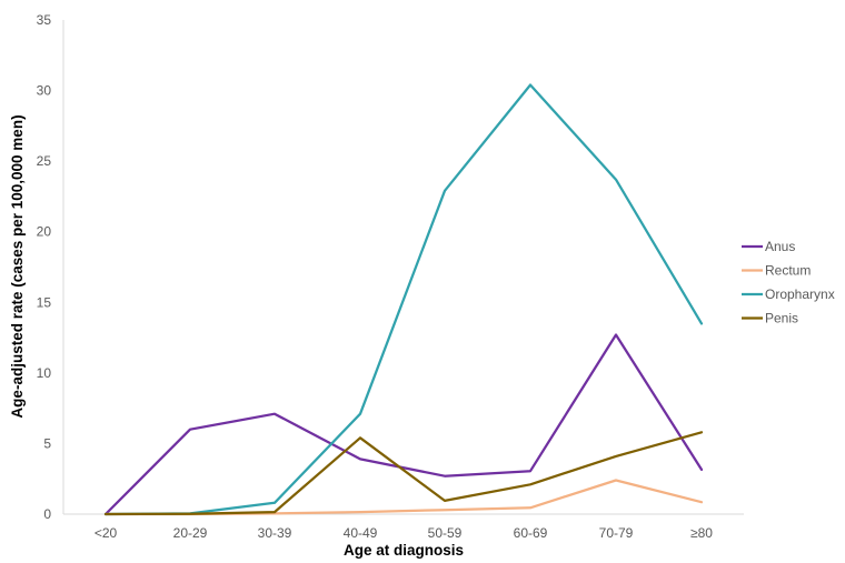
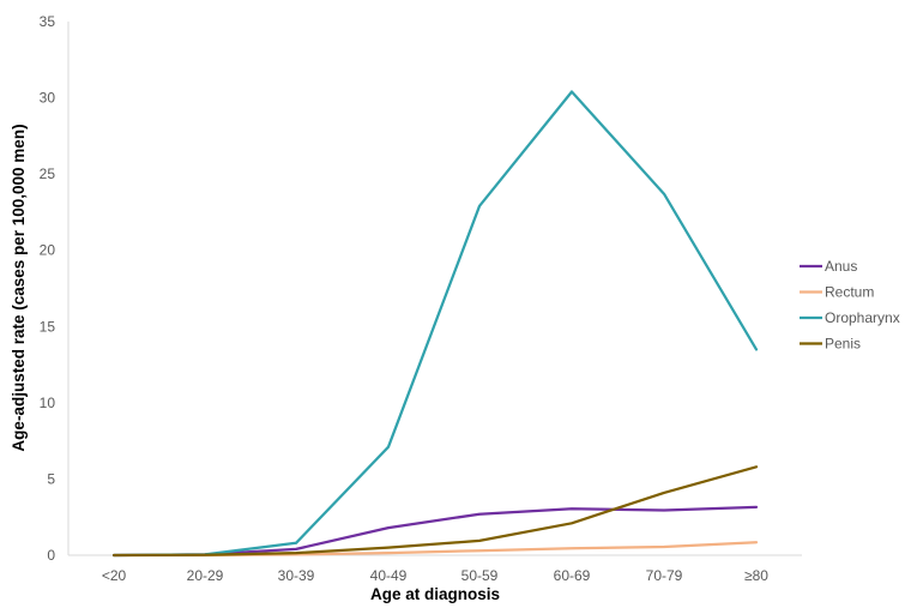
Anus/20-29: 6.0 -> 0.1
Anus/30-39: 7.1 -> 0.4
Anus/40-49: 3.9 -> 1.8
Penis/40-49: 5.4 -> 0.5
Anus/70-79: 12.7 -> 3.0
Rectum/70-79: 2.4 -> 0.6
